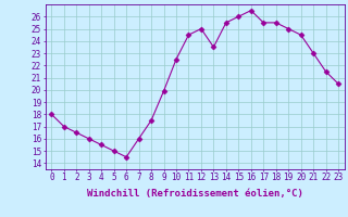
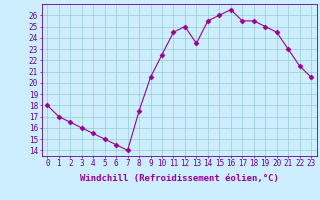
7: 16.0 -> 14.0
9: 19.9 -> 20.5
